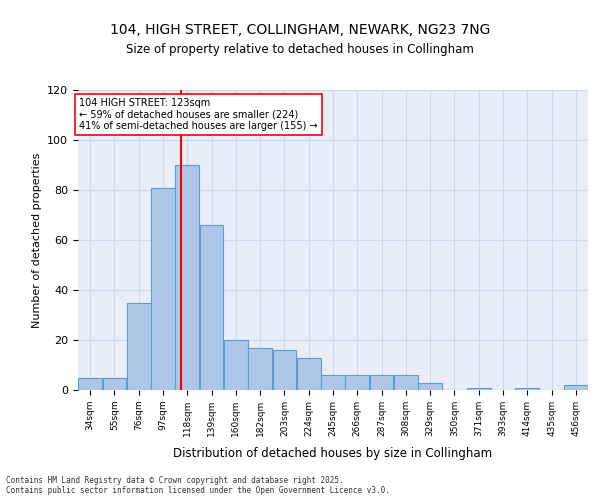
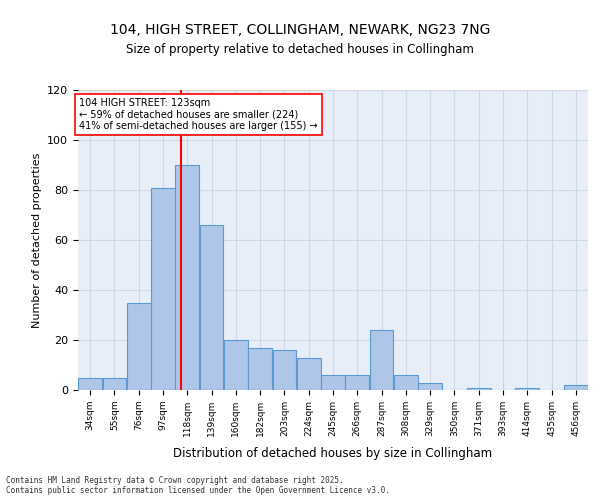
287sqm: 6 -> 24
